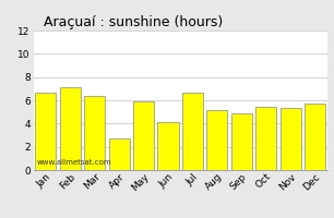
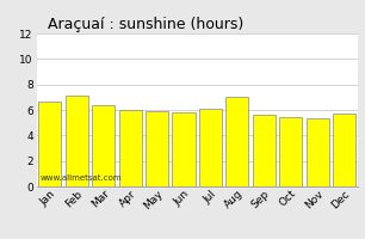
Apr: 2.7 -> 6.0
Jun: 4.1 -> 5.8
Jul: 6.7 -> 6.1
Aug: 5.2 -> 7.0
Sep: 4.9 -> 5.6
